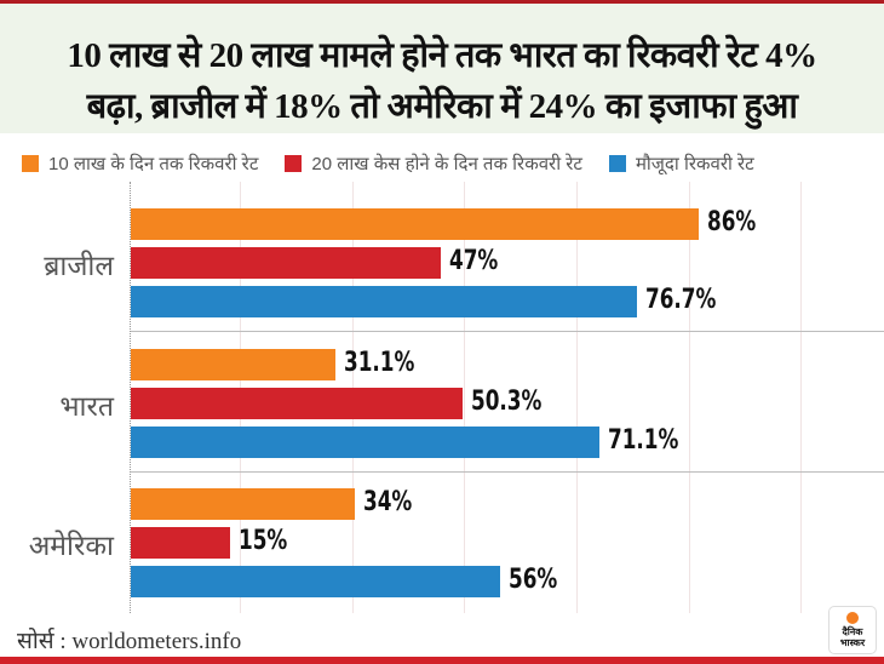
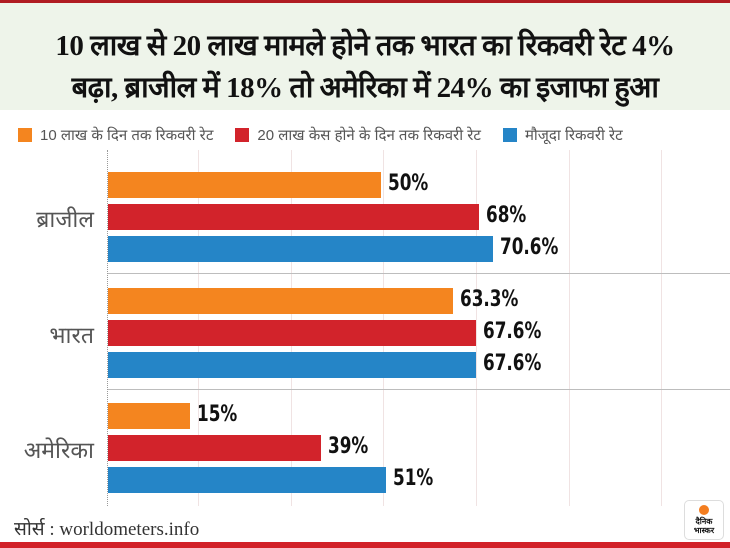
10 लाख के दिन तक रिकवरी रेट/ब्राजील: 86% -> 50%
20 लाख केस होने के दिन तक रिकवरी रेट/ब्राजील: 47% -> 68%
मौजूदा रिकवरी रेट/ब्राजील: 76.7% -> 70.6%
10 लाख के दिन तक रिकवरी रेट/भारत: 31.1% -> 63.3%
20 लाख केस होने के दिन तक रिकवरी रेट/भारत: 50.3% -> 67.6%
मौजूदा रिकवरी रेट/भारत: 71.1% -> 67.6%
10 लाख के दिन तक रिकवरी रेट/अमेरिका: 34% -> 15%
20 लाख केस होने के दिन तक रिकवरी रेट/अमेरिका: 15% -> 39%
मौजूदा रिकवरी रेट/अमेरिका: 56% -> 51%
